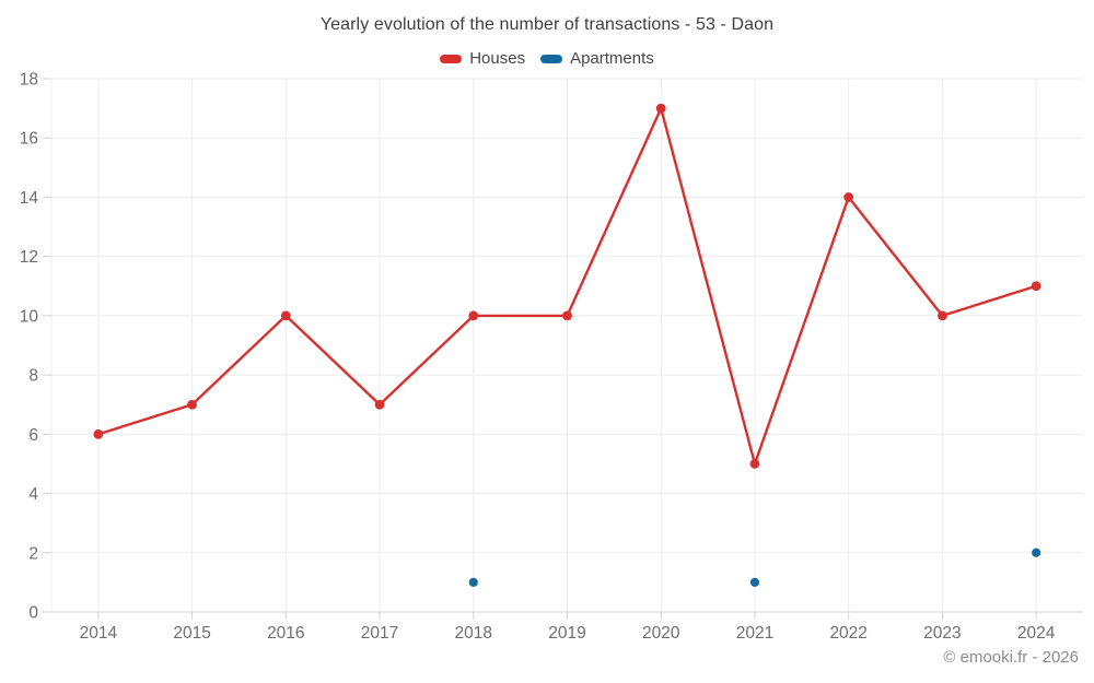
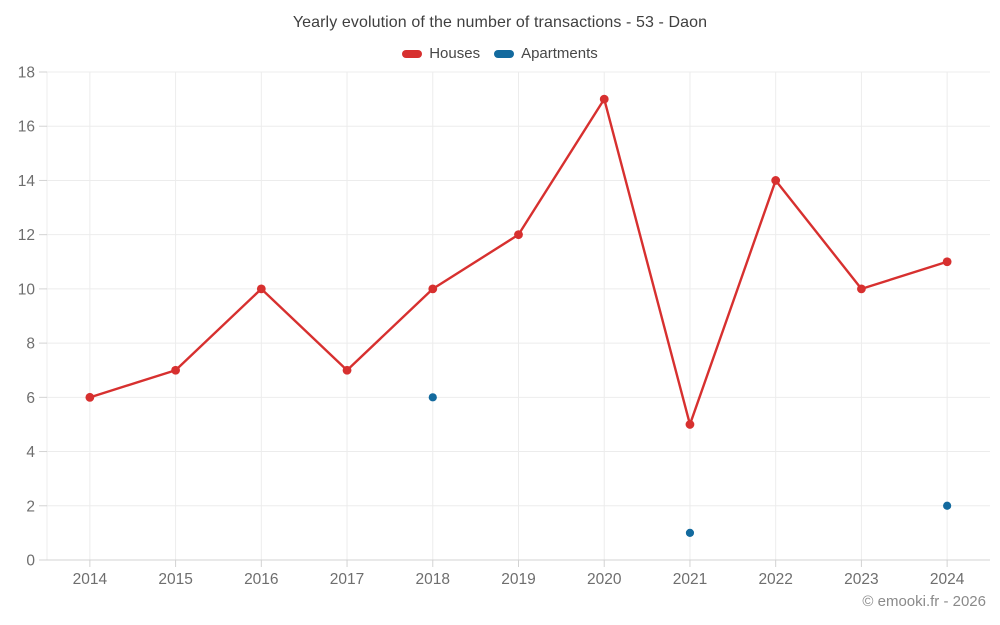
Apartments/2018: 1 -> 6
Houses/2019: 10 -> 12
